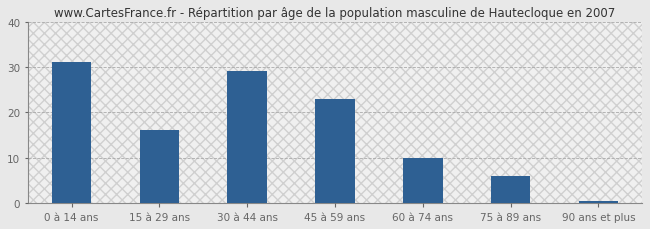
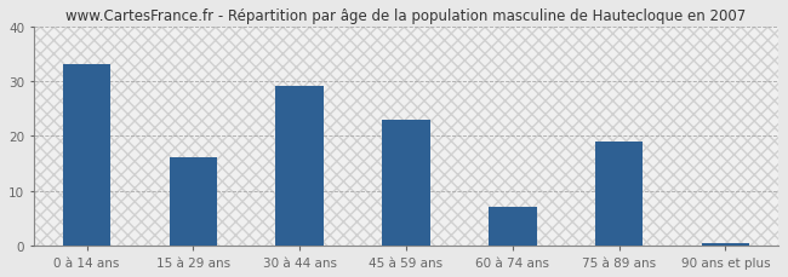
0 à 14 ans: 31.0 -> 33.0
60 à 74 ans: 10.0 -> 7.0
75 à 89 ans: 6.0 -> 19.0
